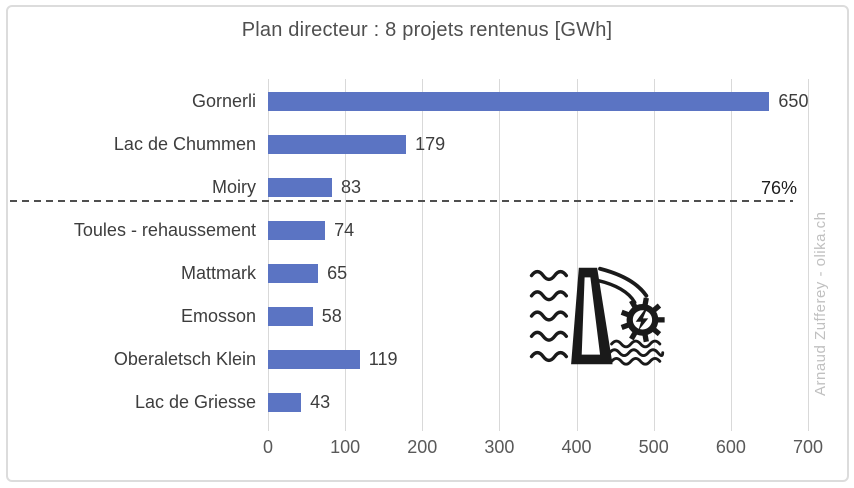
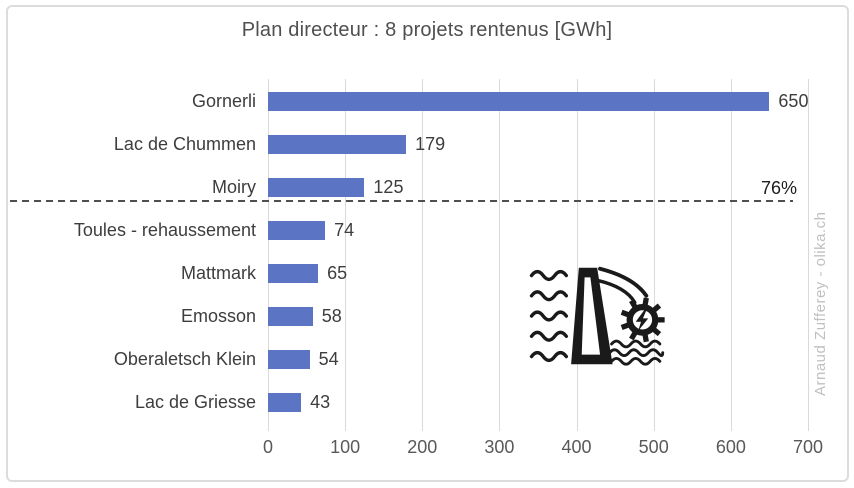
Moiry: 83 -> 125
Oberaletsch Klein: 119 -> 54
